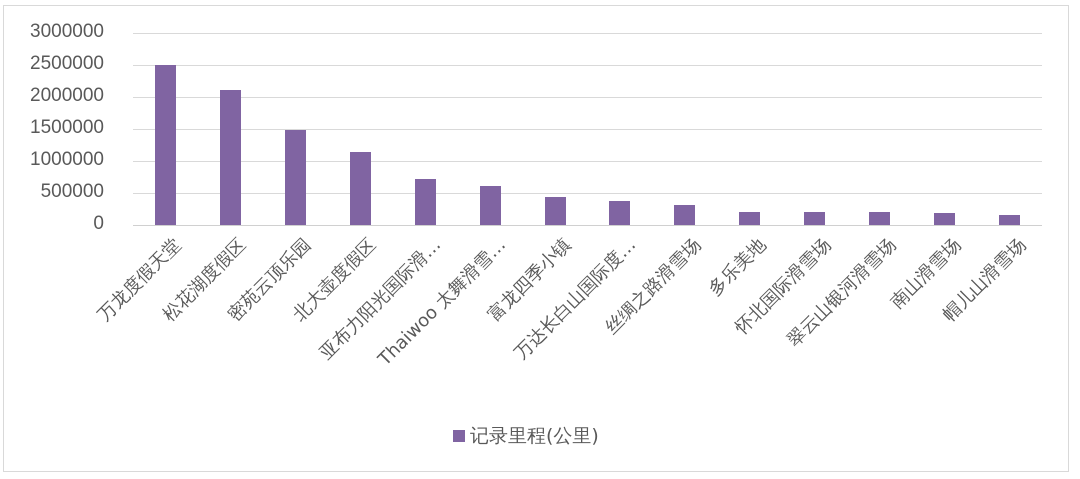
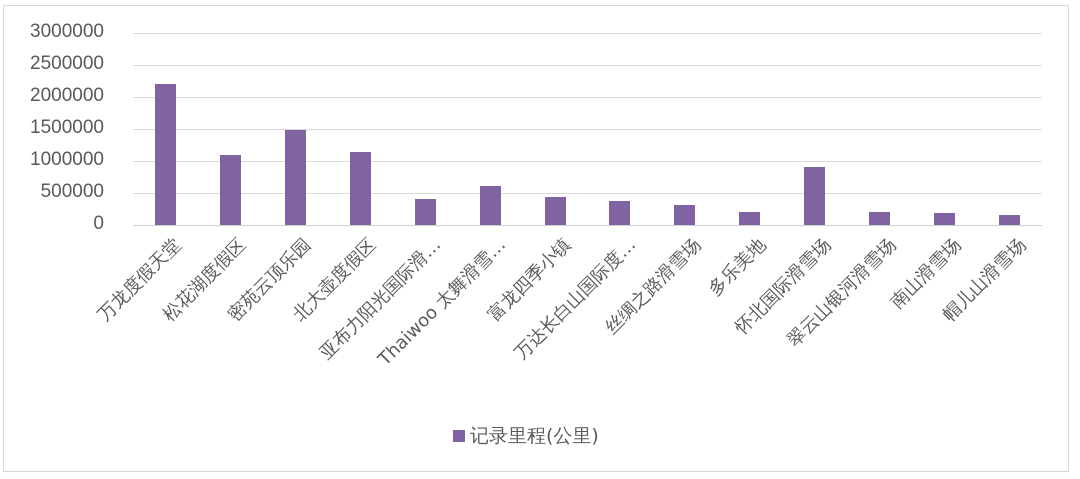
万龙度假天堂: 2500000 -> 2200000
松花湖度假区: 2100000 -> 1100000
亚布力阳光国际滑…: 700000 -> 400000
怀北国际滑雪场: 200000 -> 900000
